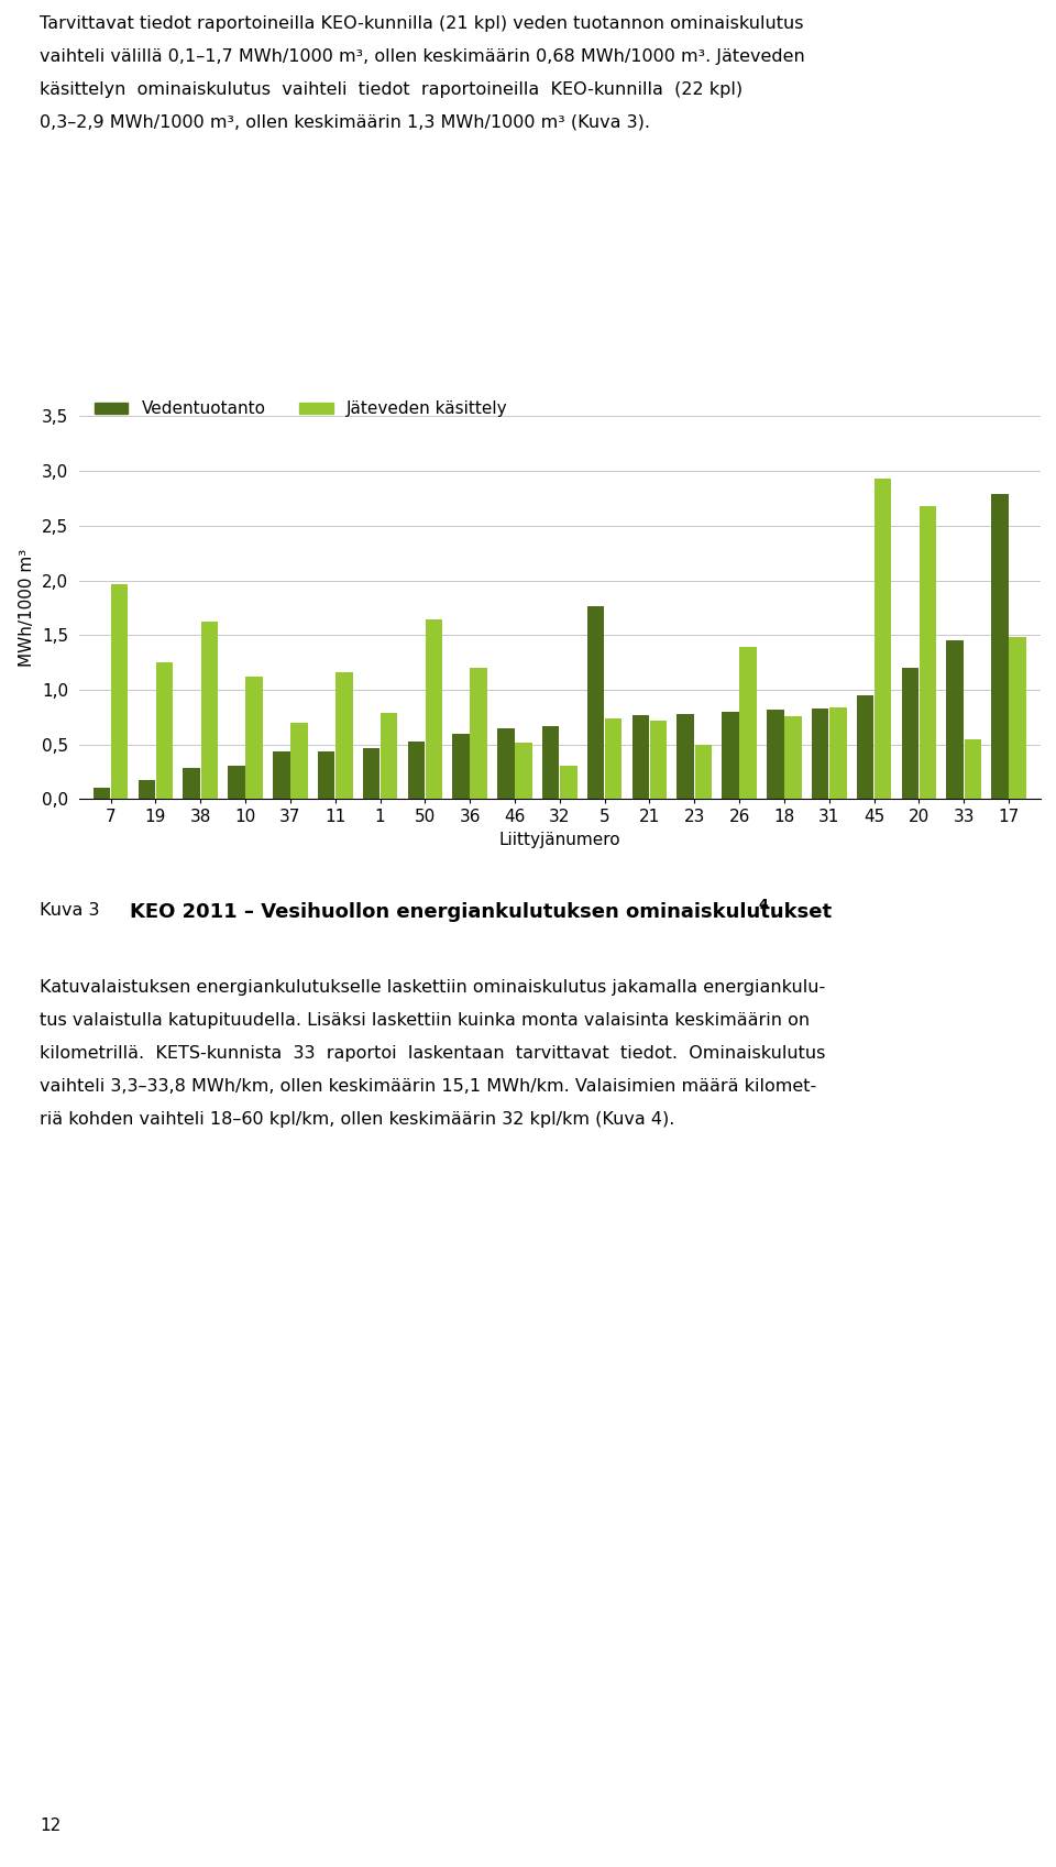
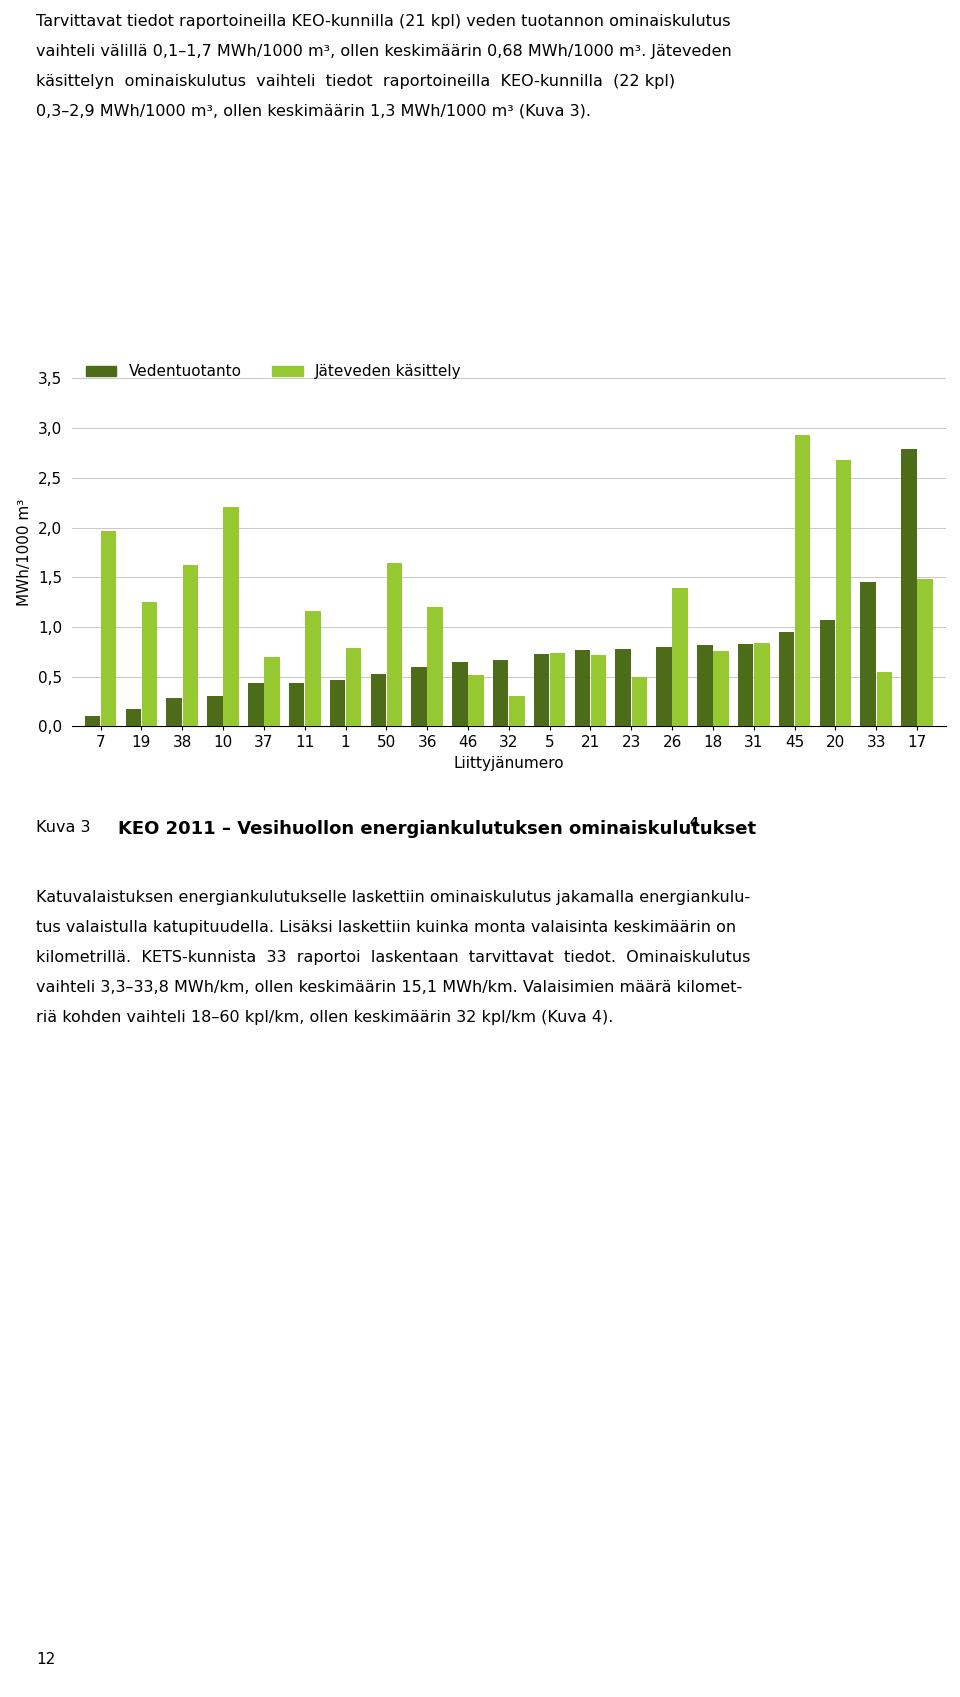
Jäteveden käsittely/10: 1,12 -> 2,21
Vedentuotanto/5: 1,76 -> 0,73
Vedentuotanto/20: 1,20 -> 1,07
